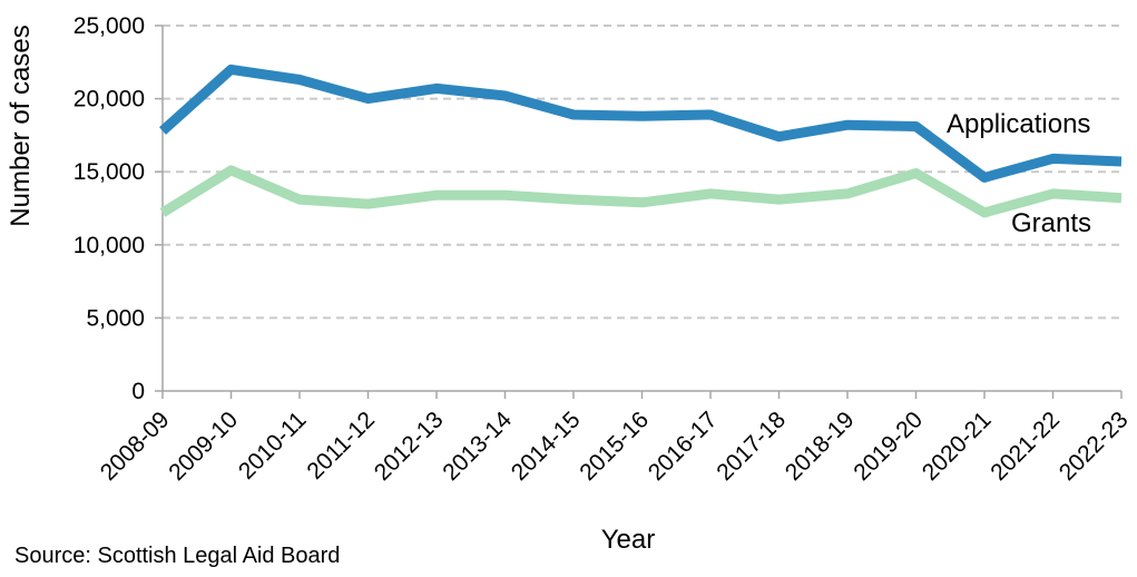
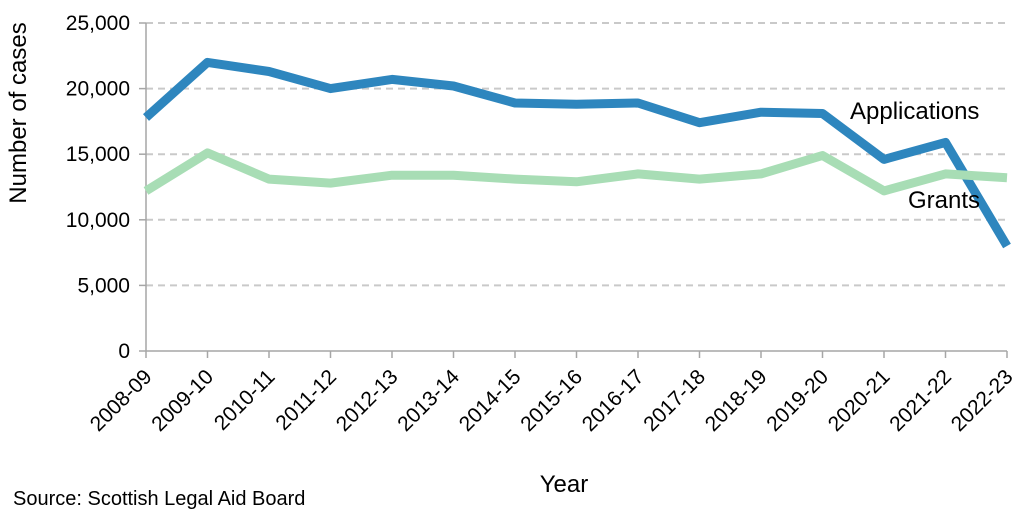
Applications/2022-23: 15700 -> 8000
